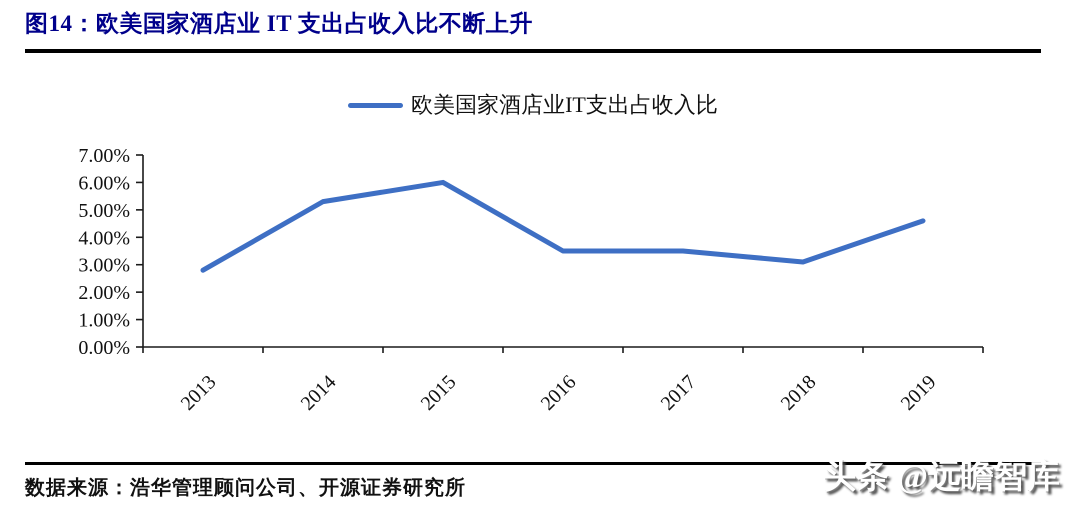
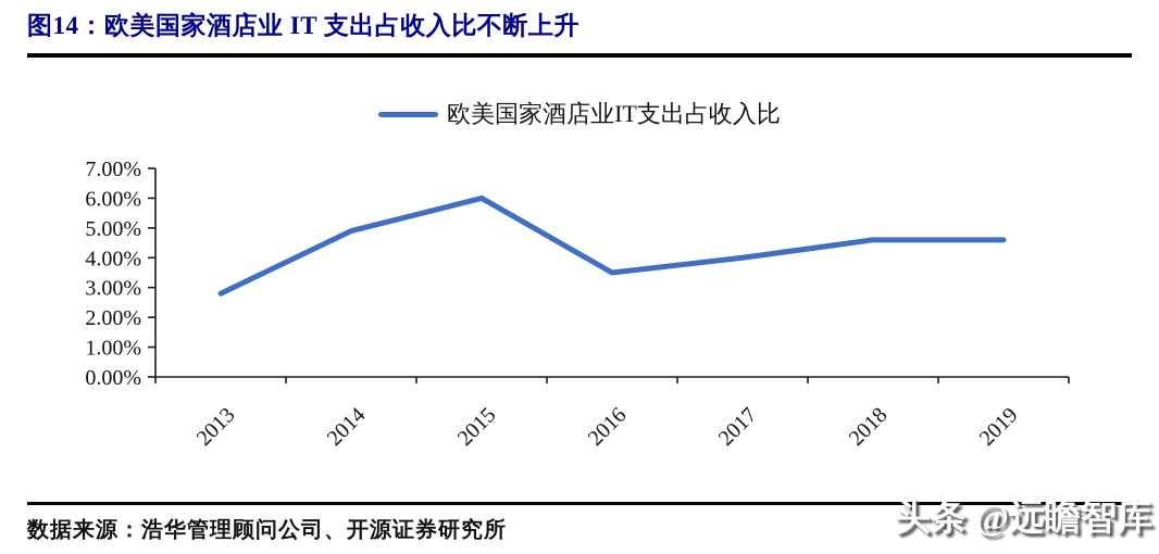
2014: 5.3% -> 4.9%
2017: 3.5% -> 4.0%
2018: 3.1% -> 4.6%
